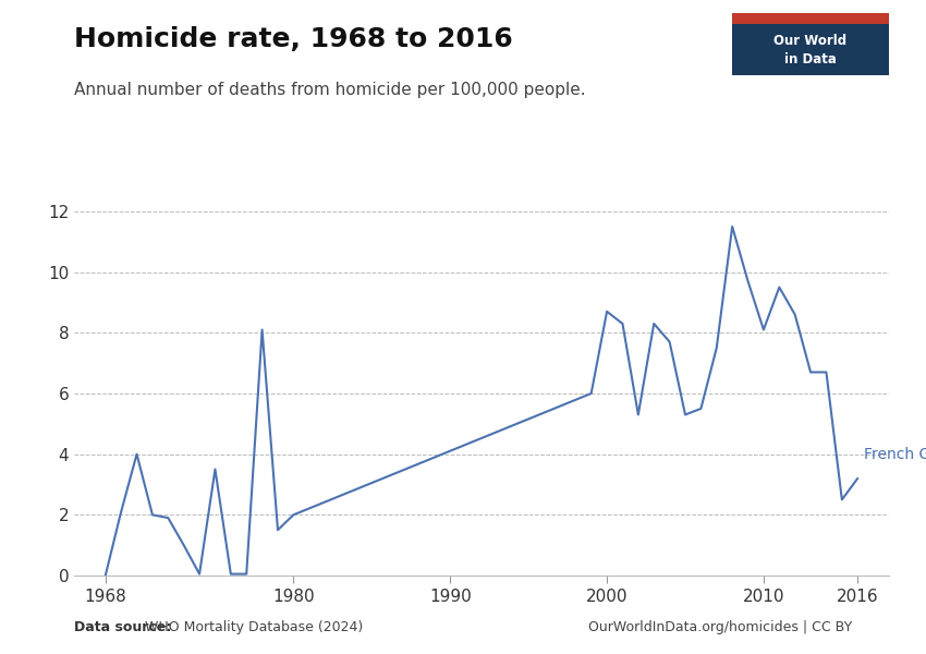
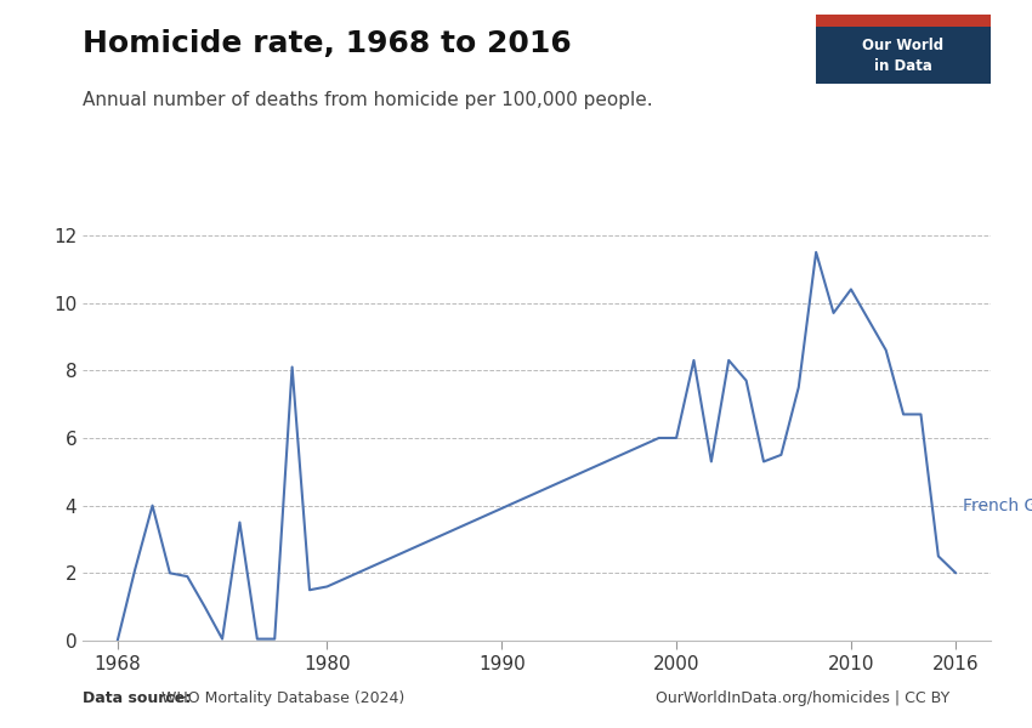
1980: 2.00 -> 1.60
2000: 8.70 -> 6.00
2010: 8.10 -> 10.40
2016: 3.20 -> 2.00
